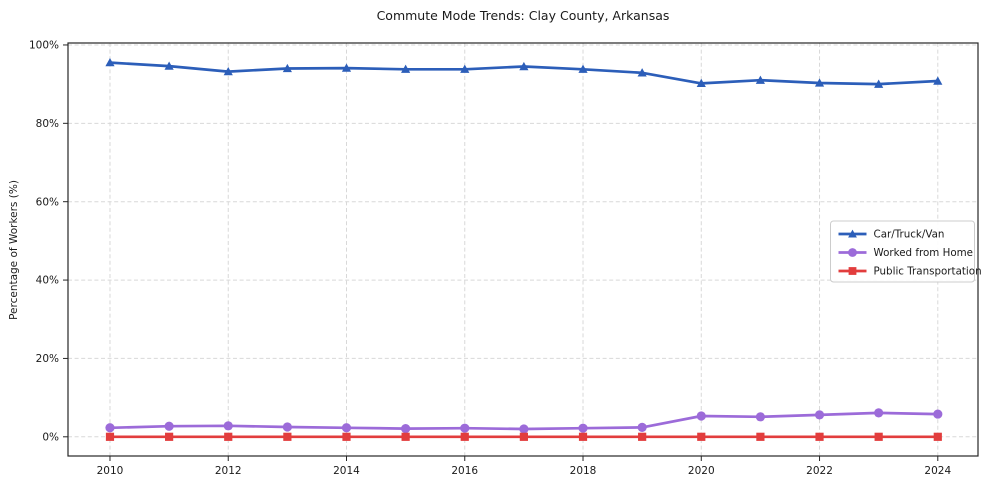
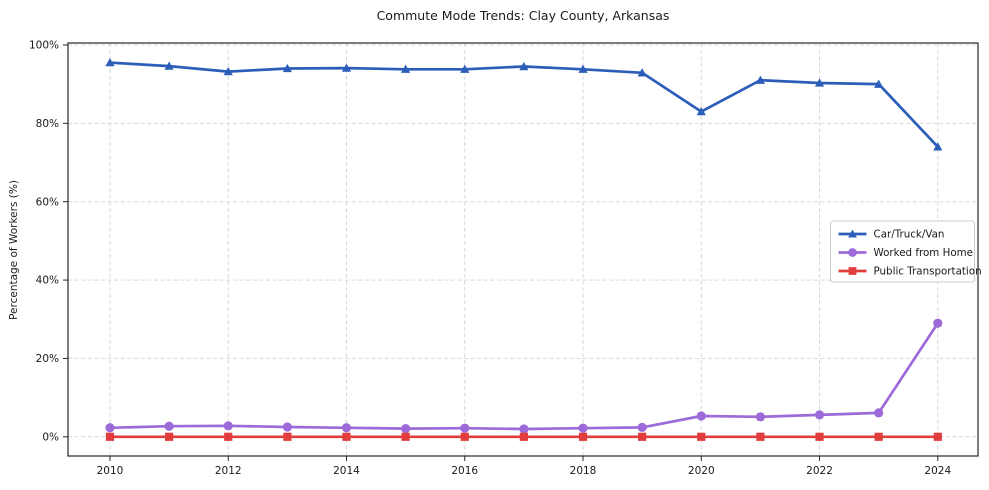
Car/Truck/Van/2020: 90% -> 83%
Car/Truck/Van/2024: 91% -> 74%
Worked from Home/2024: 6% -> 29%
